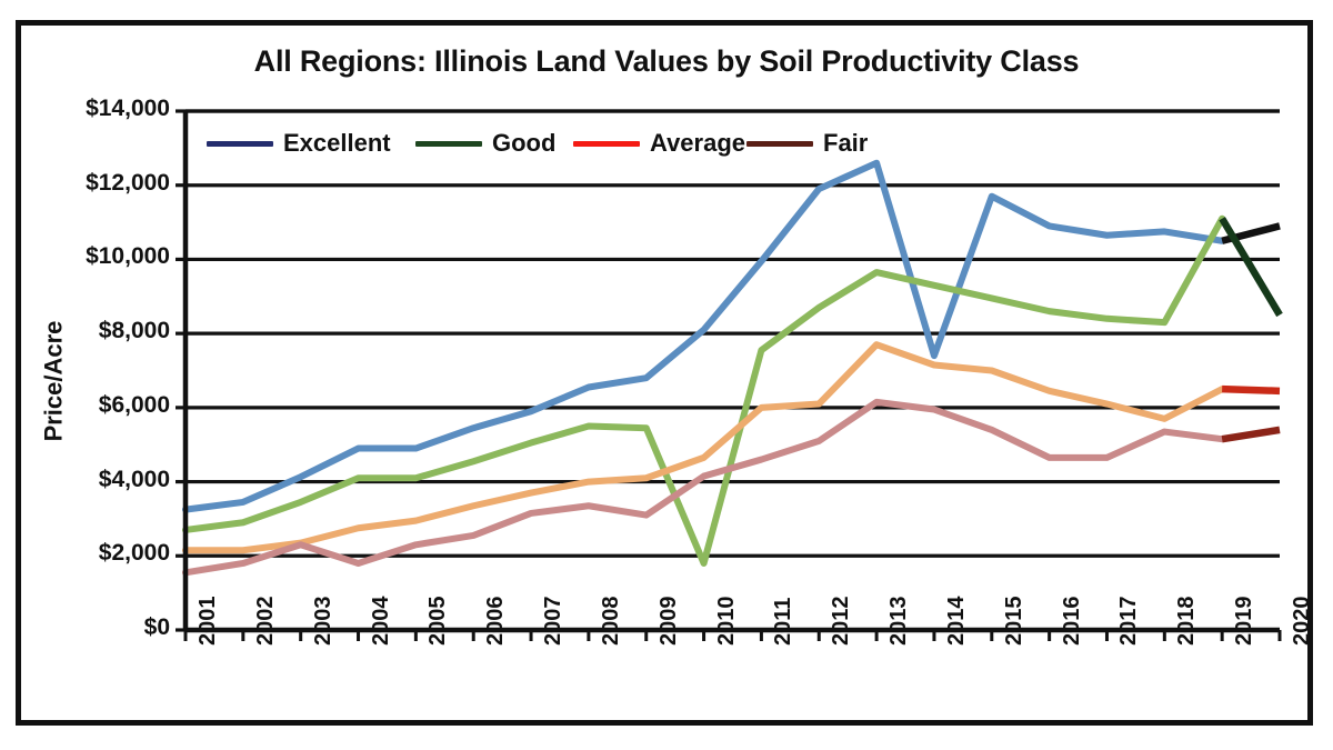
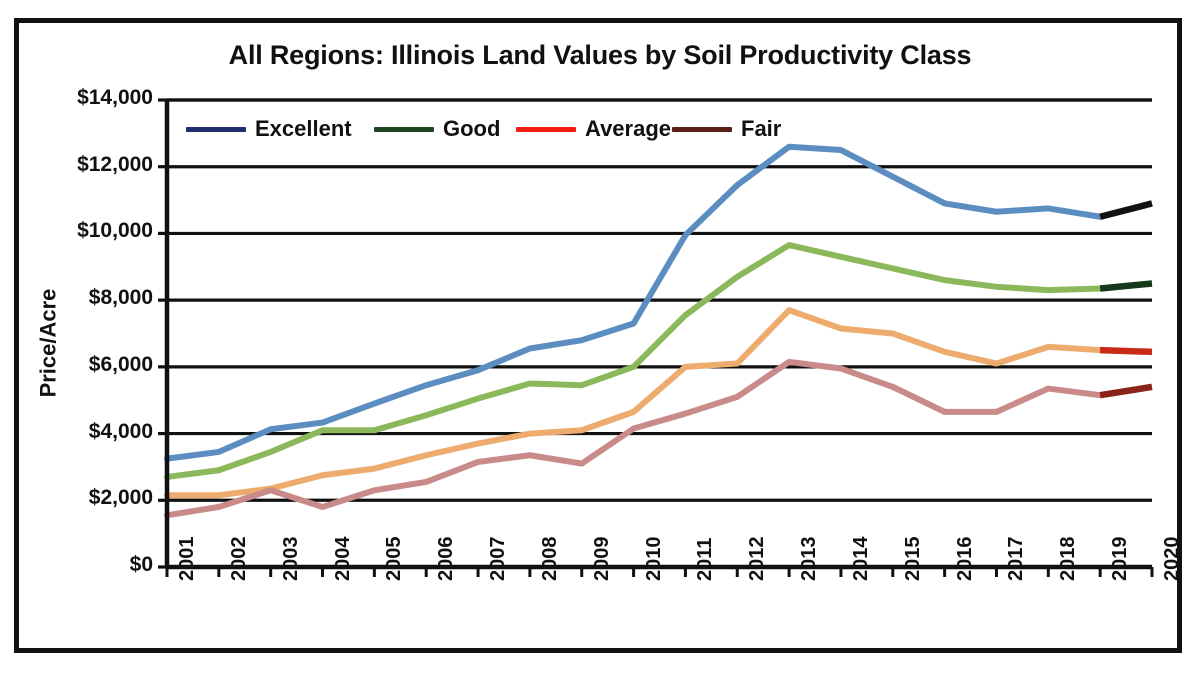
Excellent/2004: $4900 -> $4300
Excellent/2010: $8100 -> $7300
Good/2010: $1800 -> $6000
Excellent/2012: $11900 -> $11400
Excellent/2014: $7400 -> $12500
Average/2018: $5700 -> $6600
Good/2019: $11100 -> $8400
